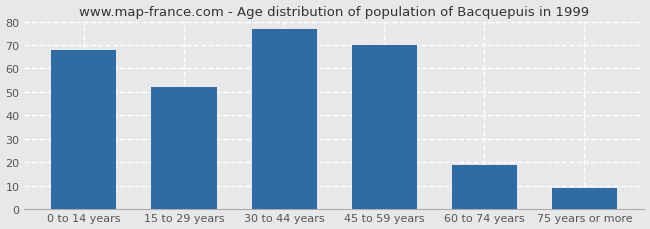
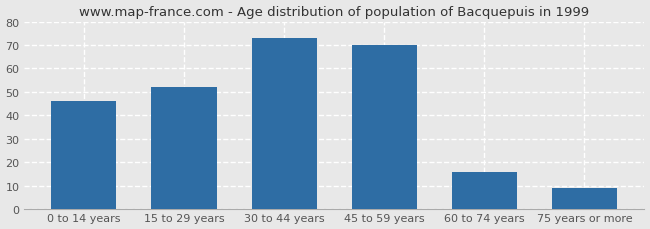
0 to 14 years: 68 -> 46
30 to 44 years: 77 -> 73
60 to 74 years: 19 -> 16
